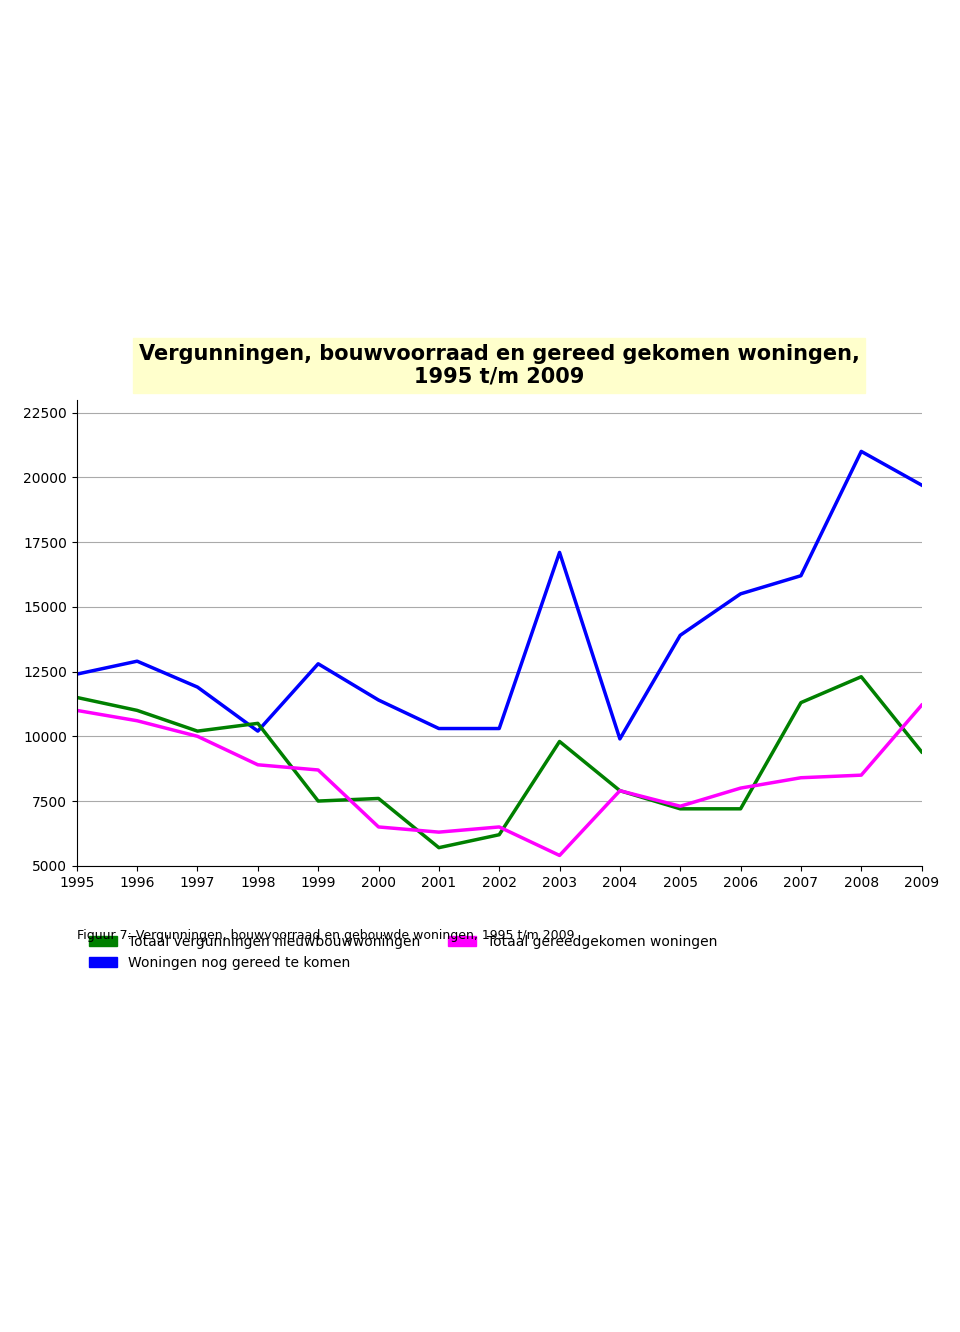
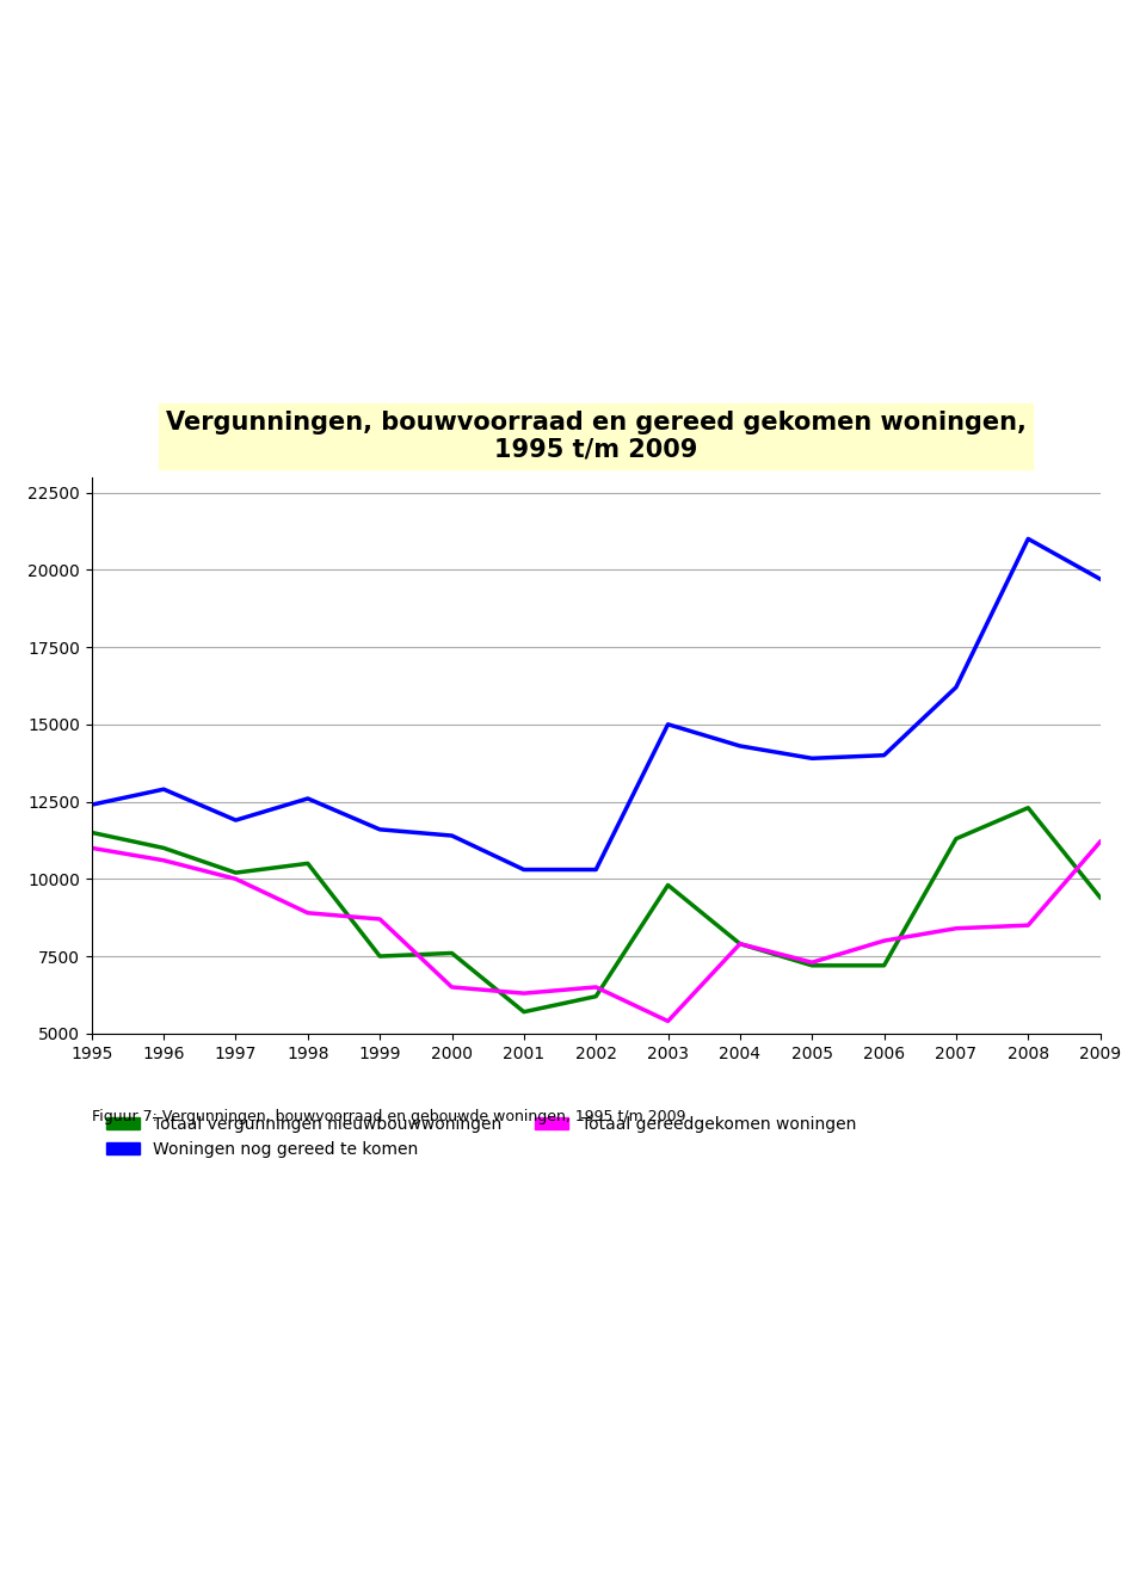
Woningen nog gereed te komen/1998: 10200 -> 12600
Woningen nog gereed te komen/1999: 12800 -> 11600
Woningen nog gereed te komen/2003: 17100 -> 15000
Woningen nog gereed te komen/2004: 9900 -> 14300
Woningen nog gereed te komen/2006: 15500 -> 14000
